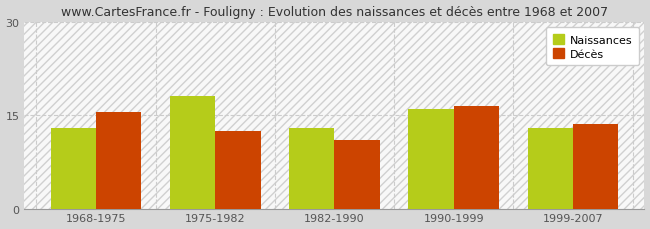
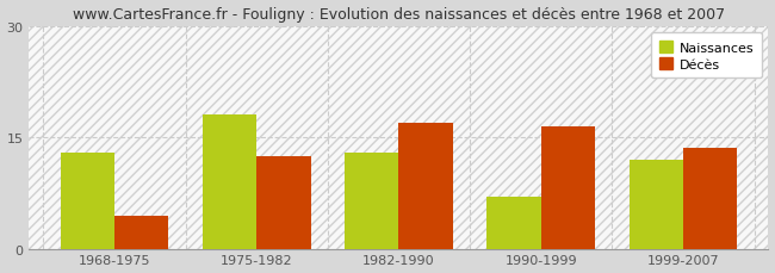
Décès/1968-1975: 15.5 -> 4.4
Décès/1982-1990: 11.0 -> 17.0
Naissances/1990-1999: 16 -> 7
Naissances/1999-2007: 13 -> 12
